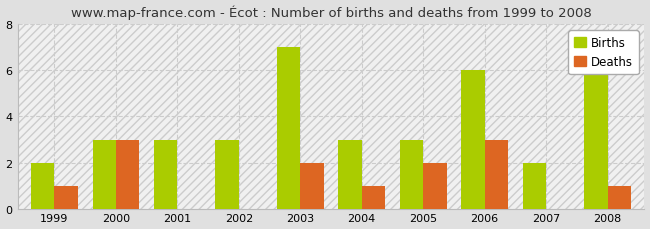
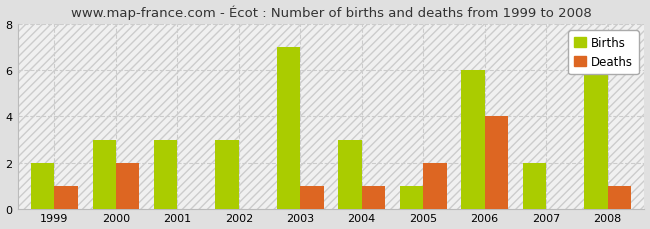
Deaths/2000: 3 -> 2
Deaths/2003: 2 -> 1
Births/2005: 3 -> 1
Deaths/2006: 3 -> 4
